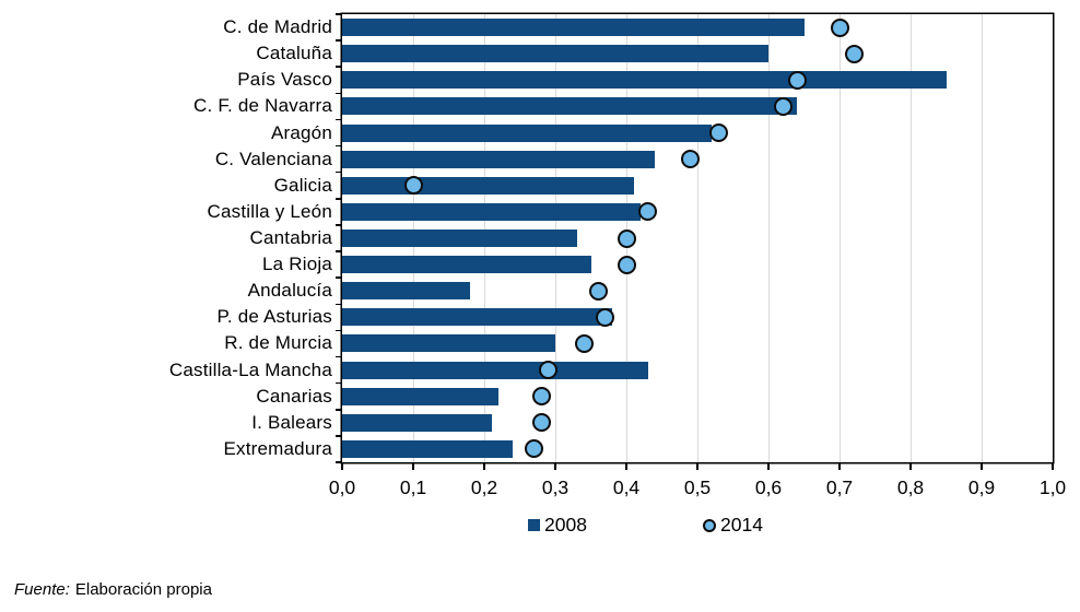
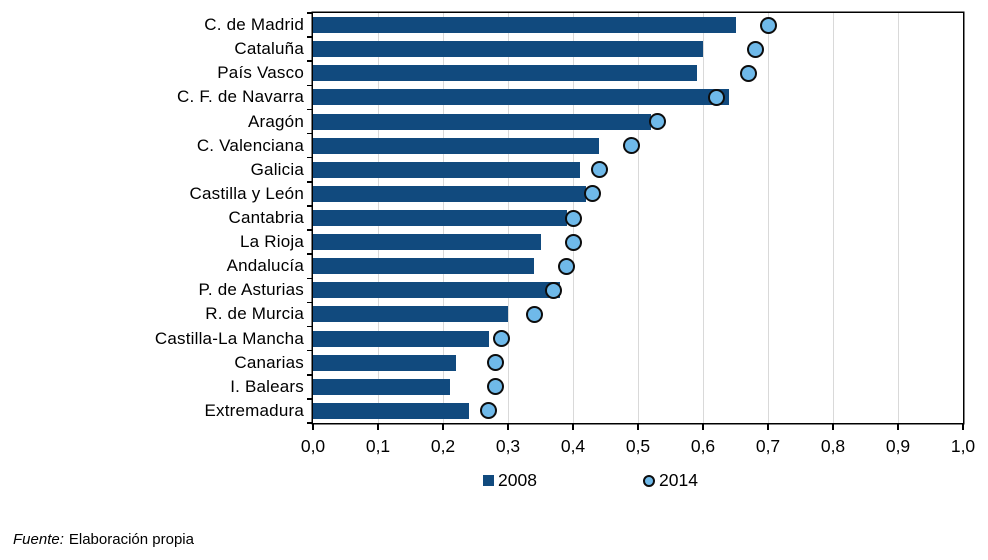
2014/Cataluña: 0,72 -> 0,68
2008/País Vasco: 0,85 -> 0,59
2014/País Vasco: 0,64 -> 0,67
2014/Galicia: 0,10 -> 0,44
2008/Cantabria: 0,33 -> 0,39
2008/Andalucía: 0,18 -> 0,34
2014/Andalucía: 0,36 -> 0,39
2008/Castilla-La Mancha: 0,43 -> 0,27
